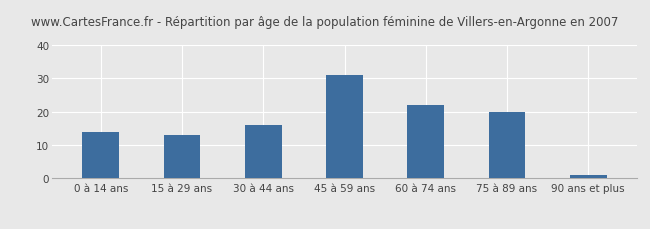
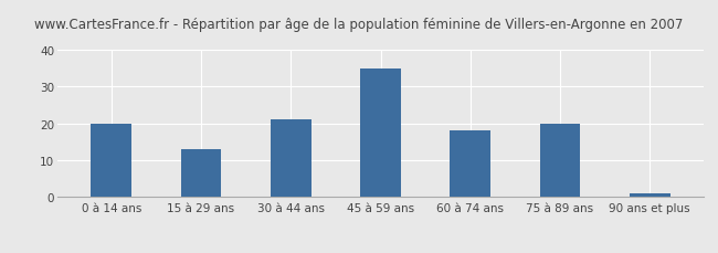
0 à 14 ans: 14 -> 20
30 à 44 ans: 16 -> 21
45 à 59 ans: 31 -> 35
60 à 74 ans: 22 -> 18
